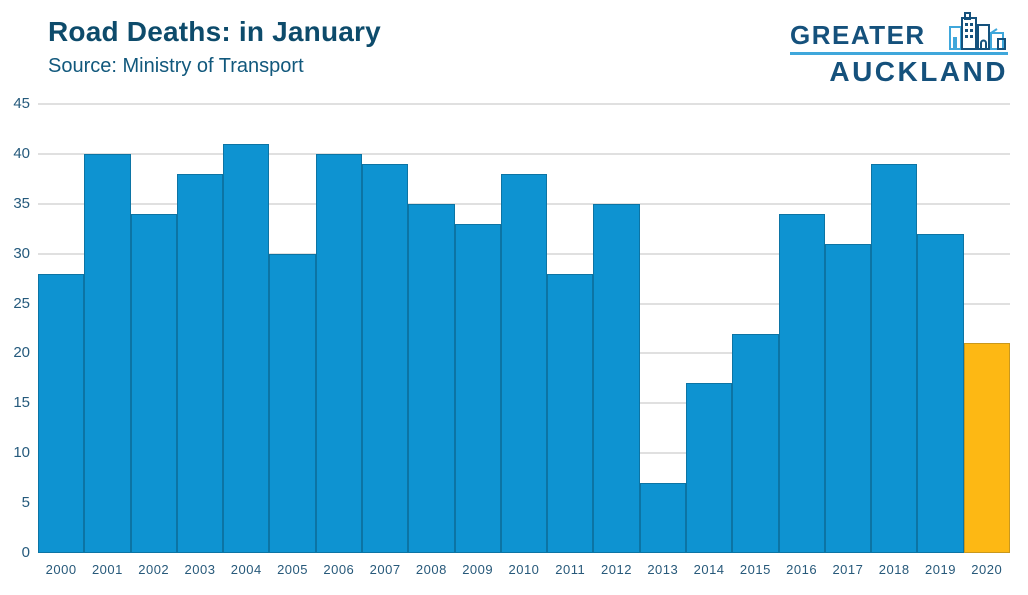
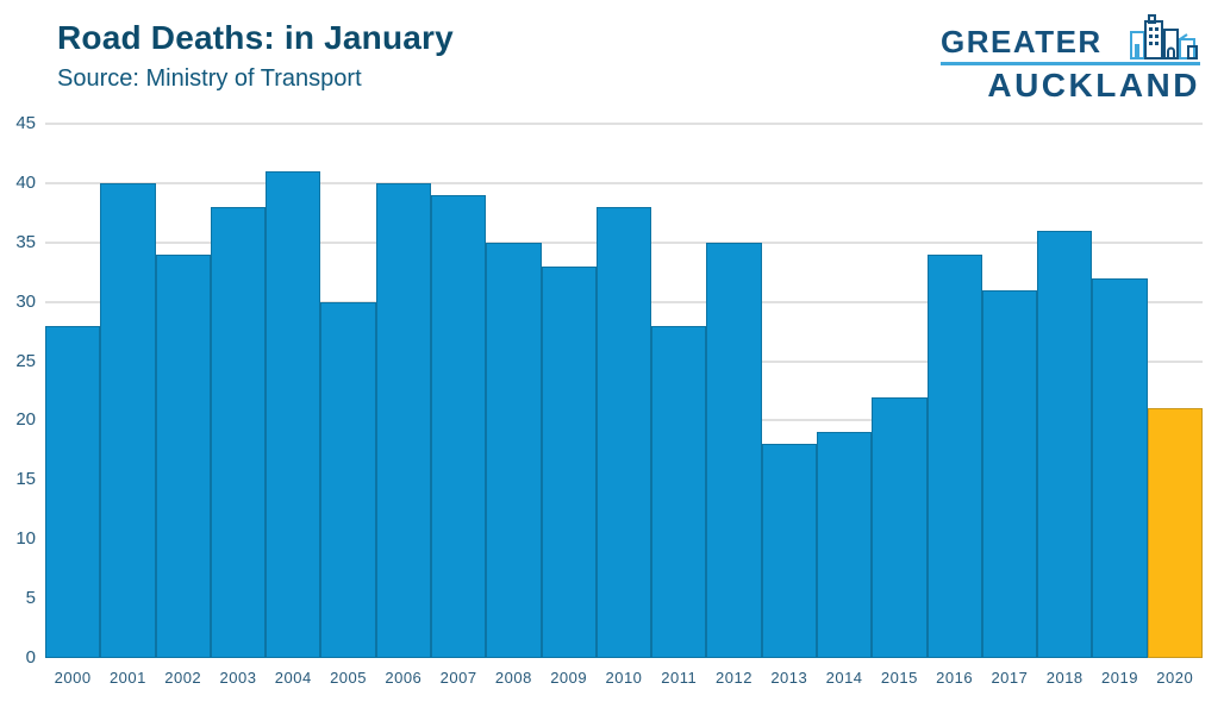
2013: 7 -> 18
2014: 17 -> 19
2018: 39 -> 36
